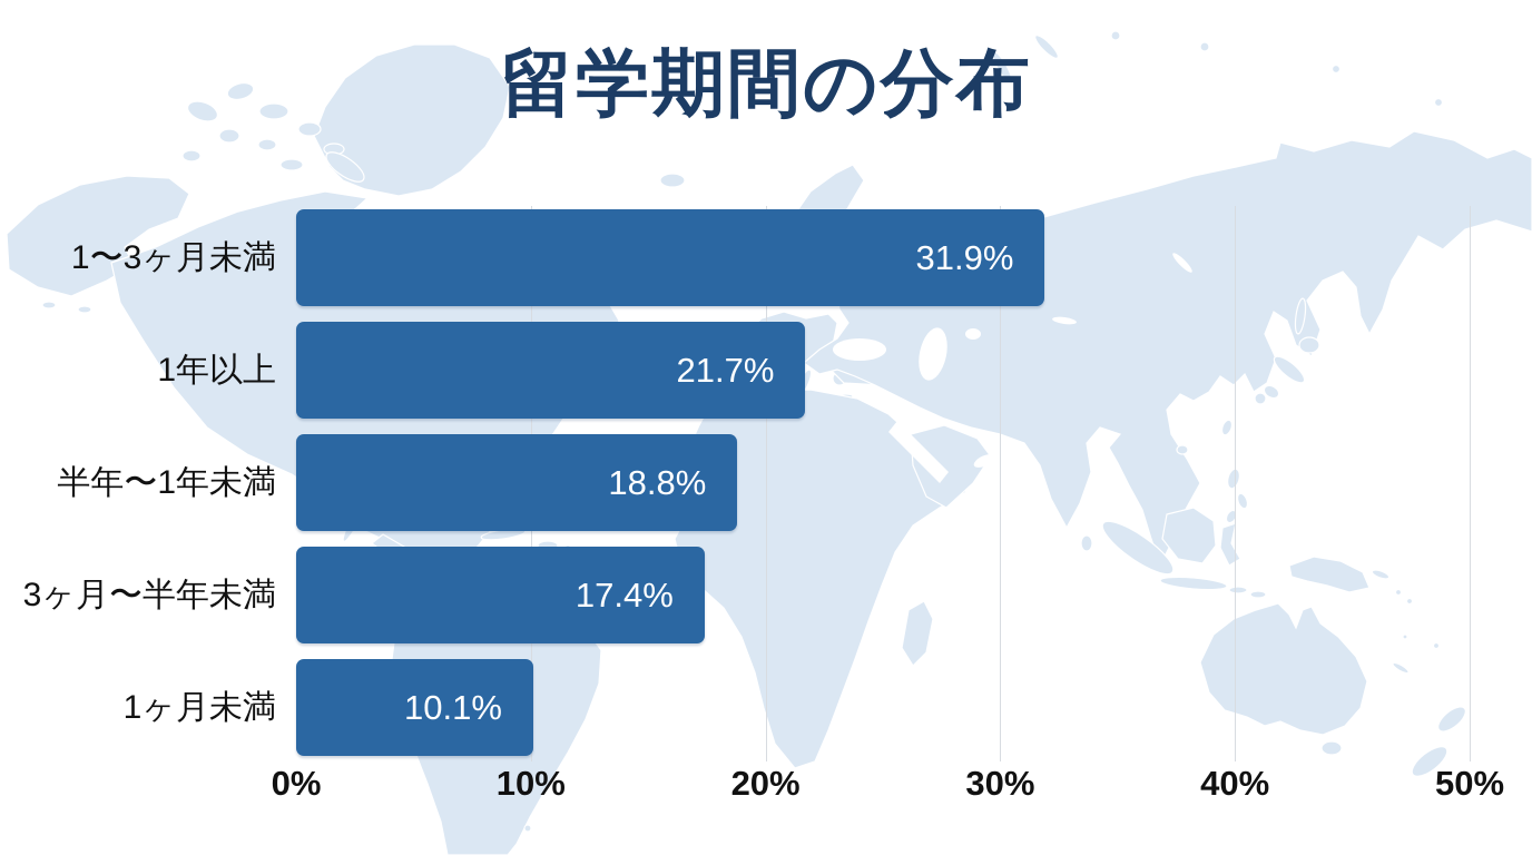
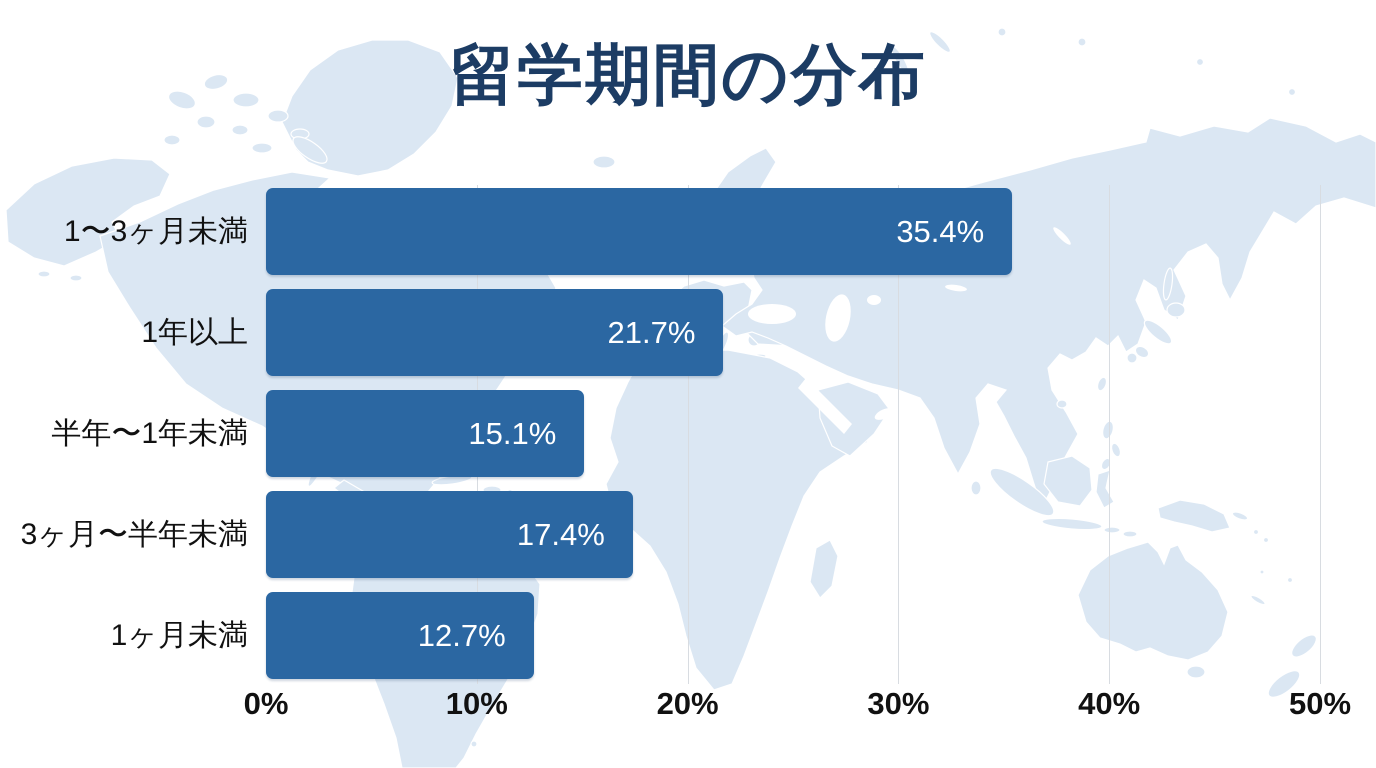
1〜3ヶ月未満: 31.9% -> 35.4%
半年〜1年未満: 18.8% -> 15.1%
1ヶ月未満: 10.1% -> 12.7%
